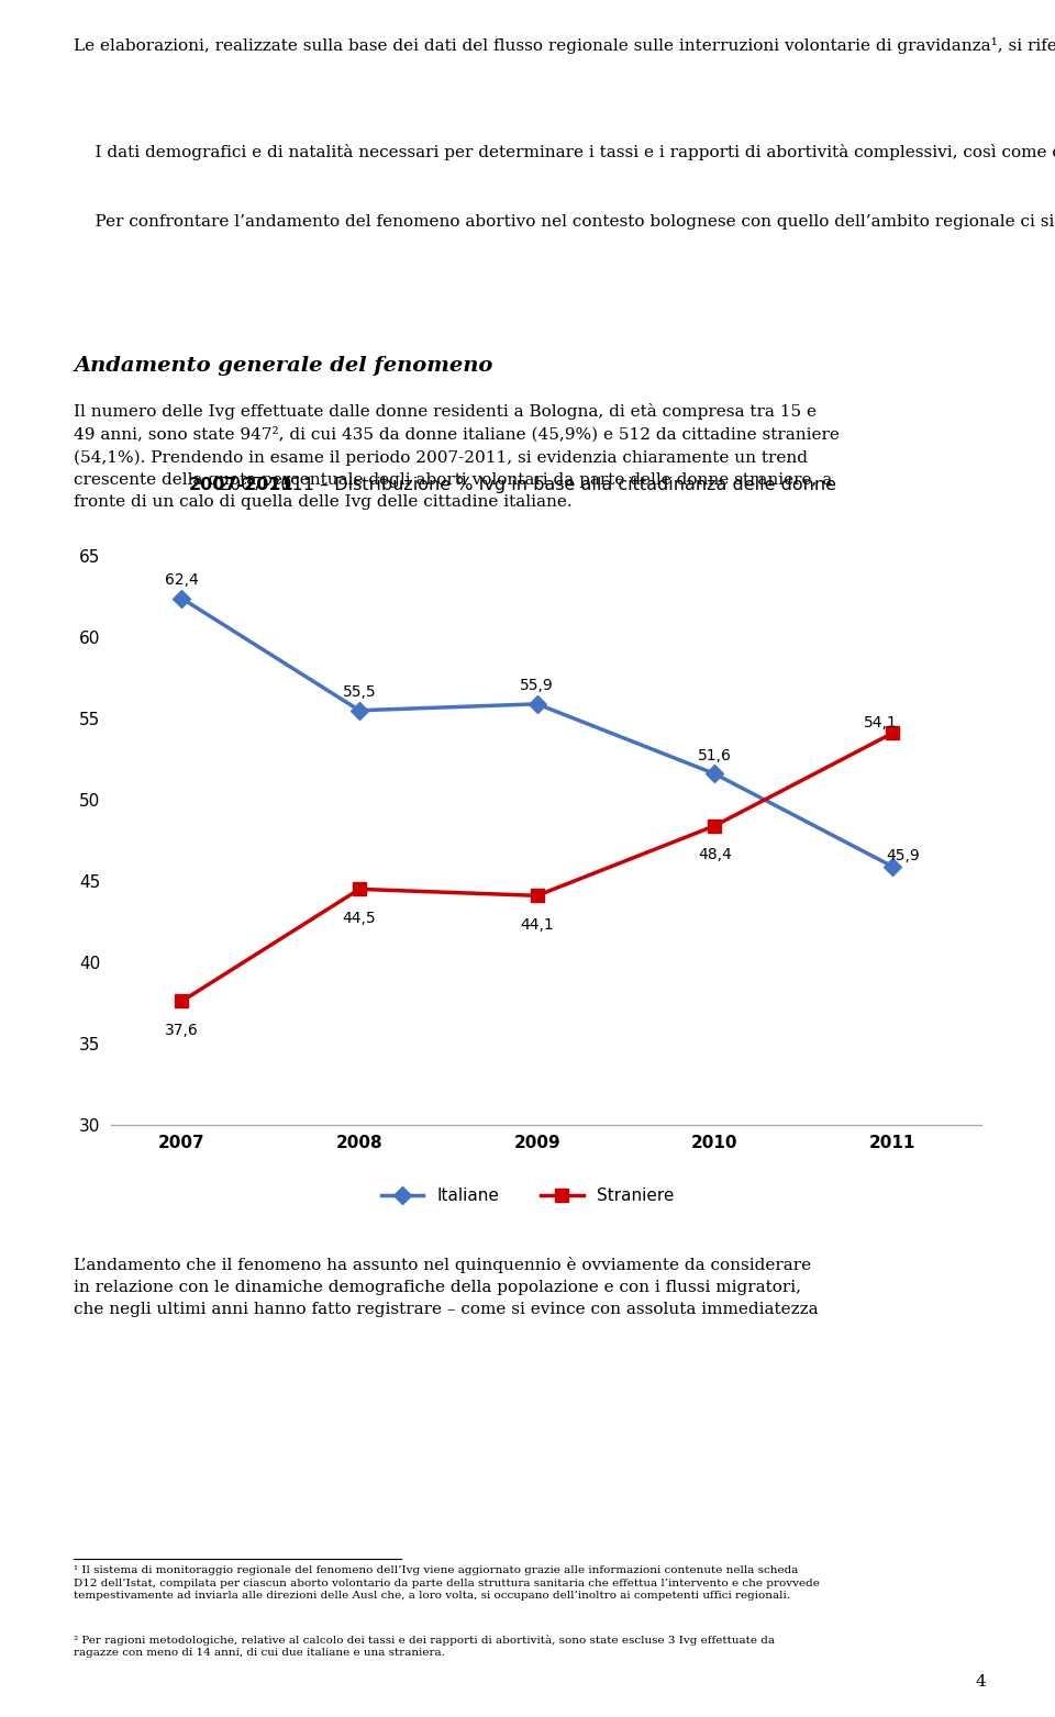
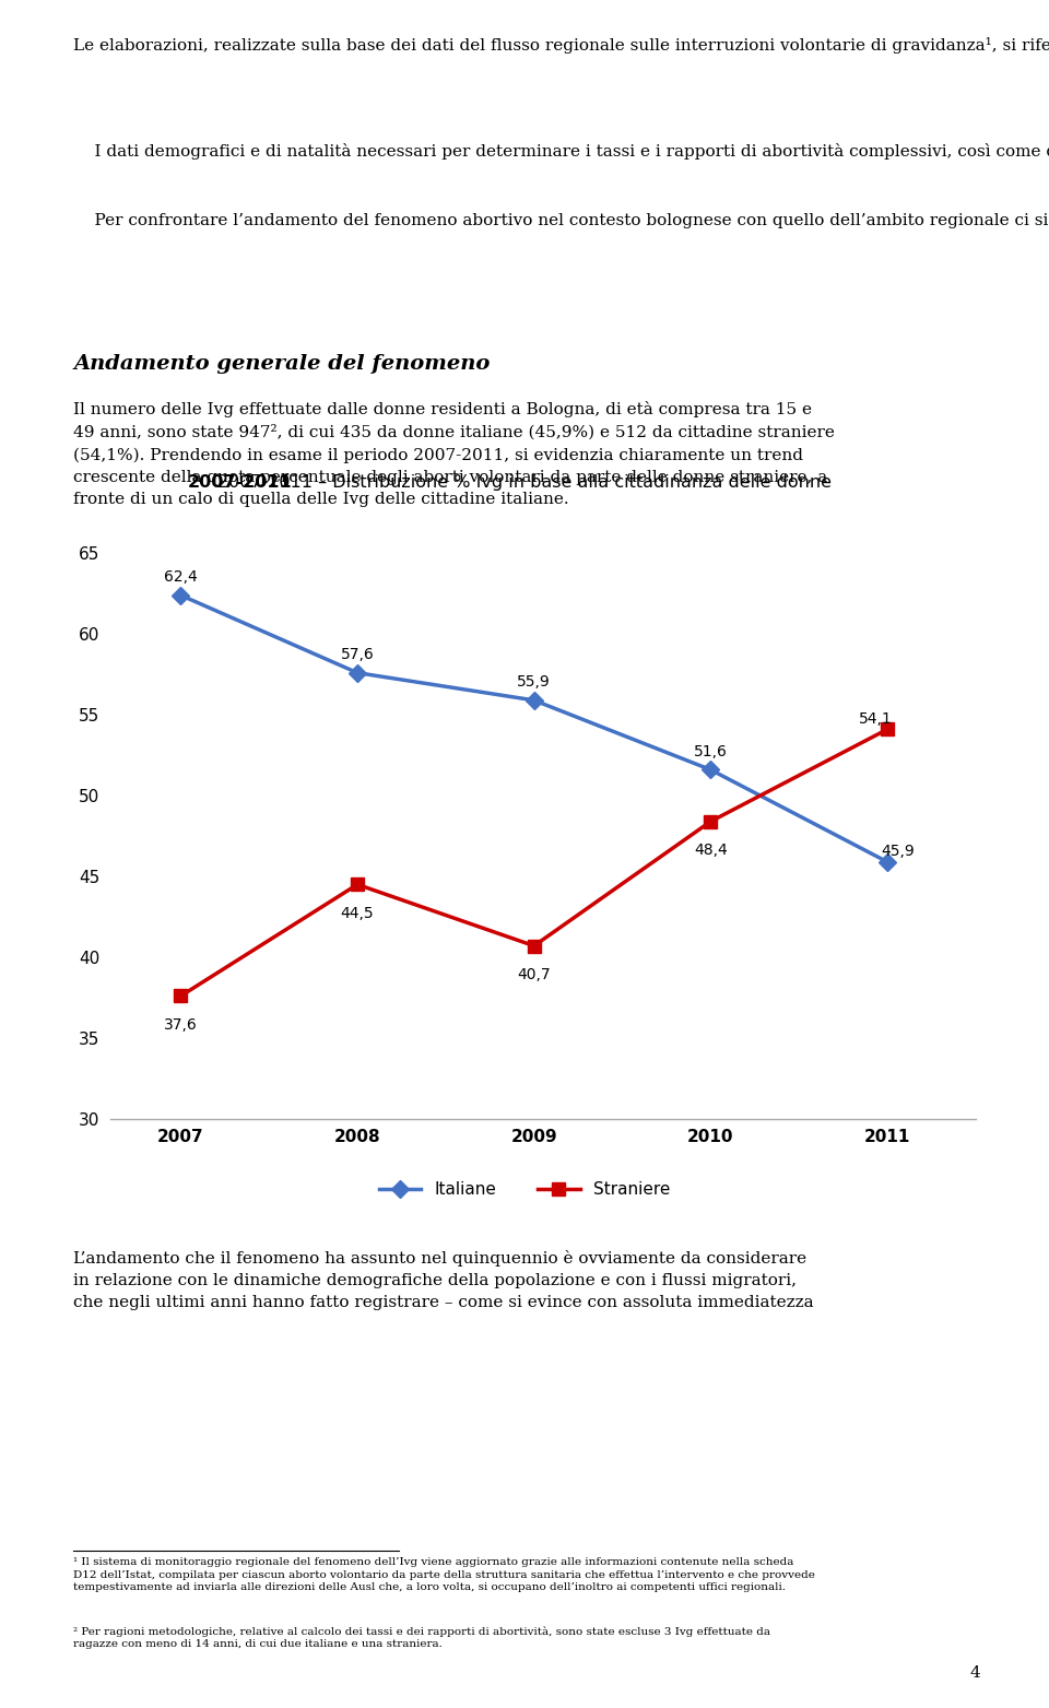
Italiane/2008: 55,5 -> 57,6
Straniere/2009: 44,1 -> 40,7
